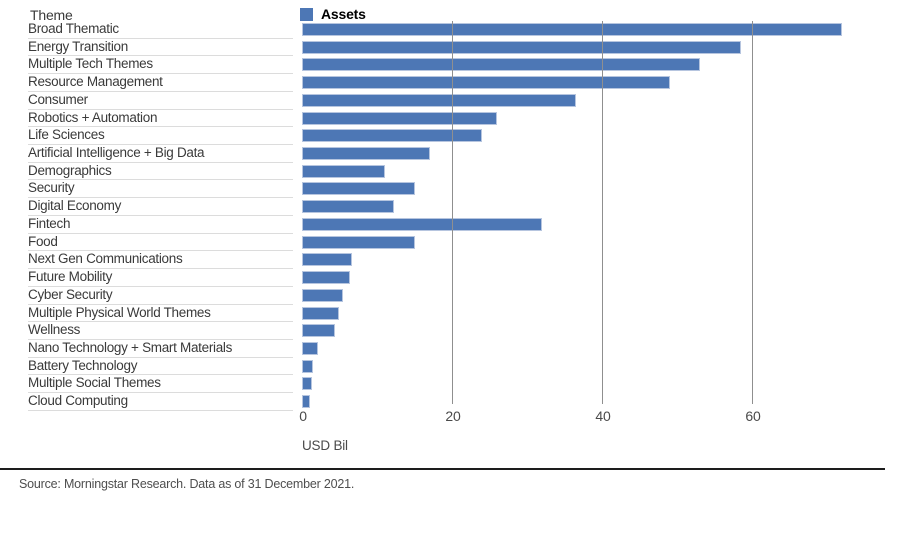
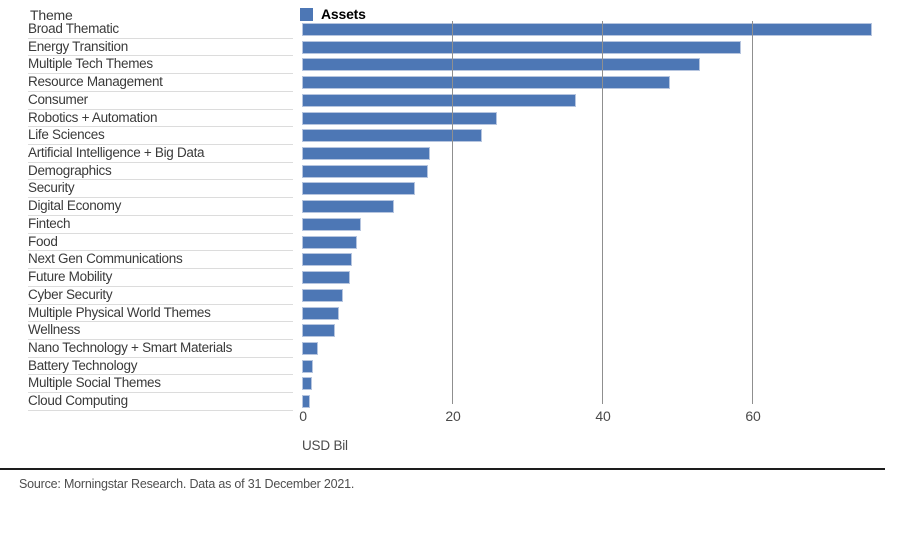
Broad Thematic: 72 -> 76
Demographics: 11 -> 17
Fintech: 32 -> 8
Food: 15 -> 7
